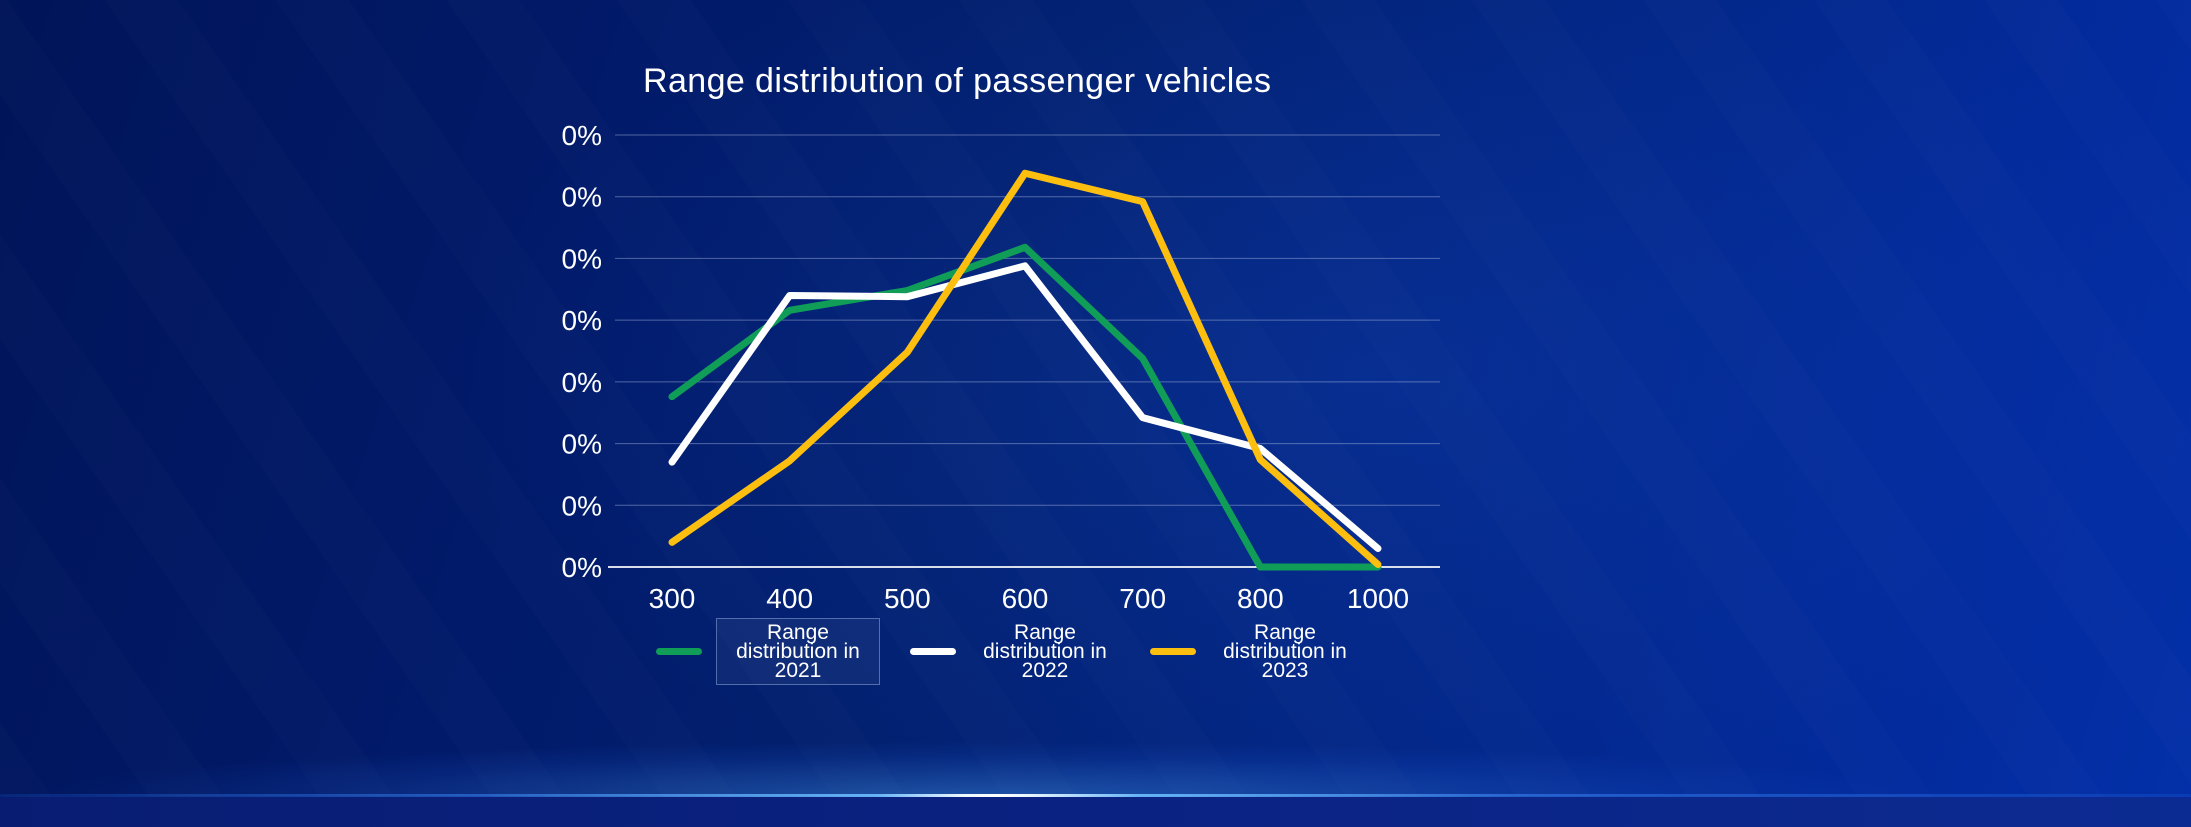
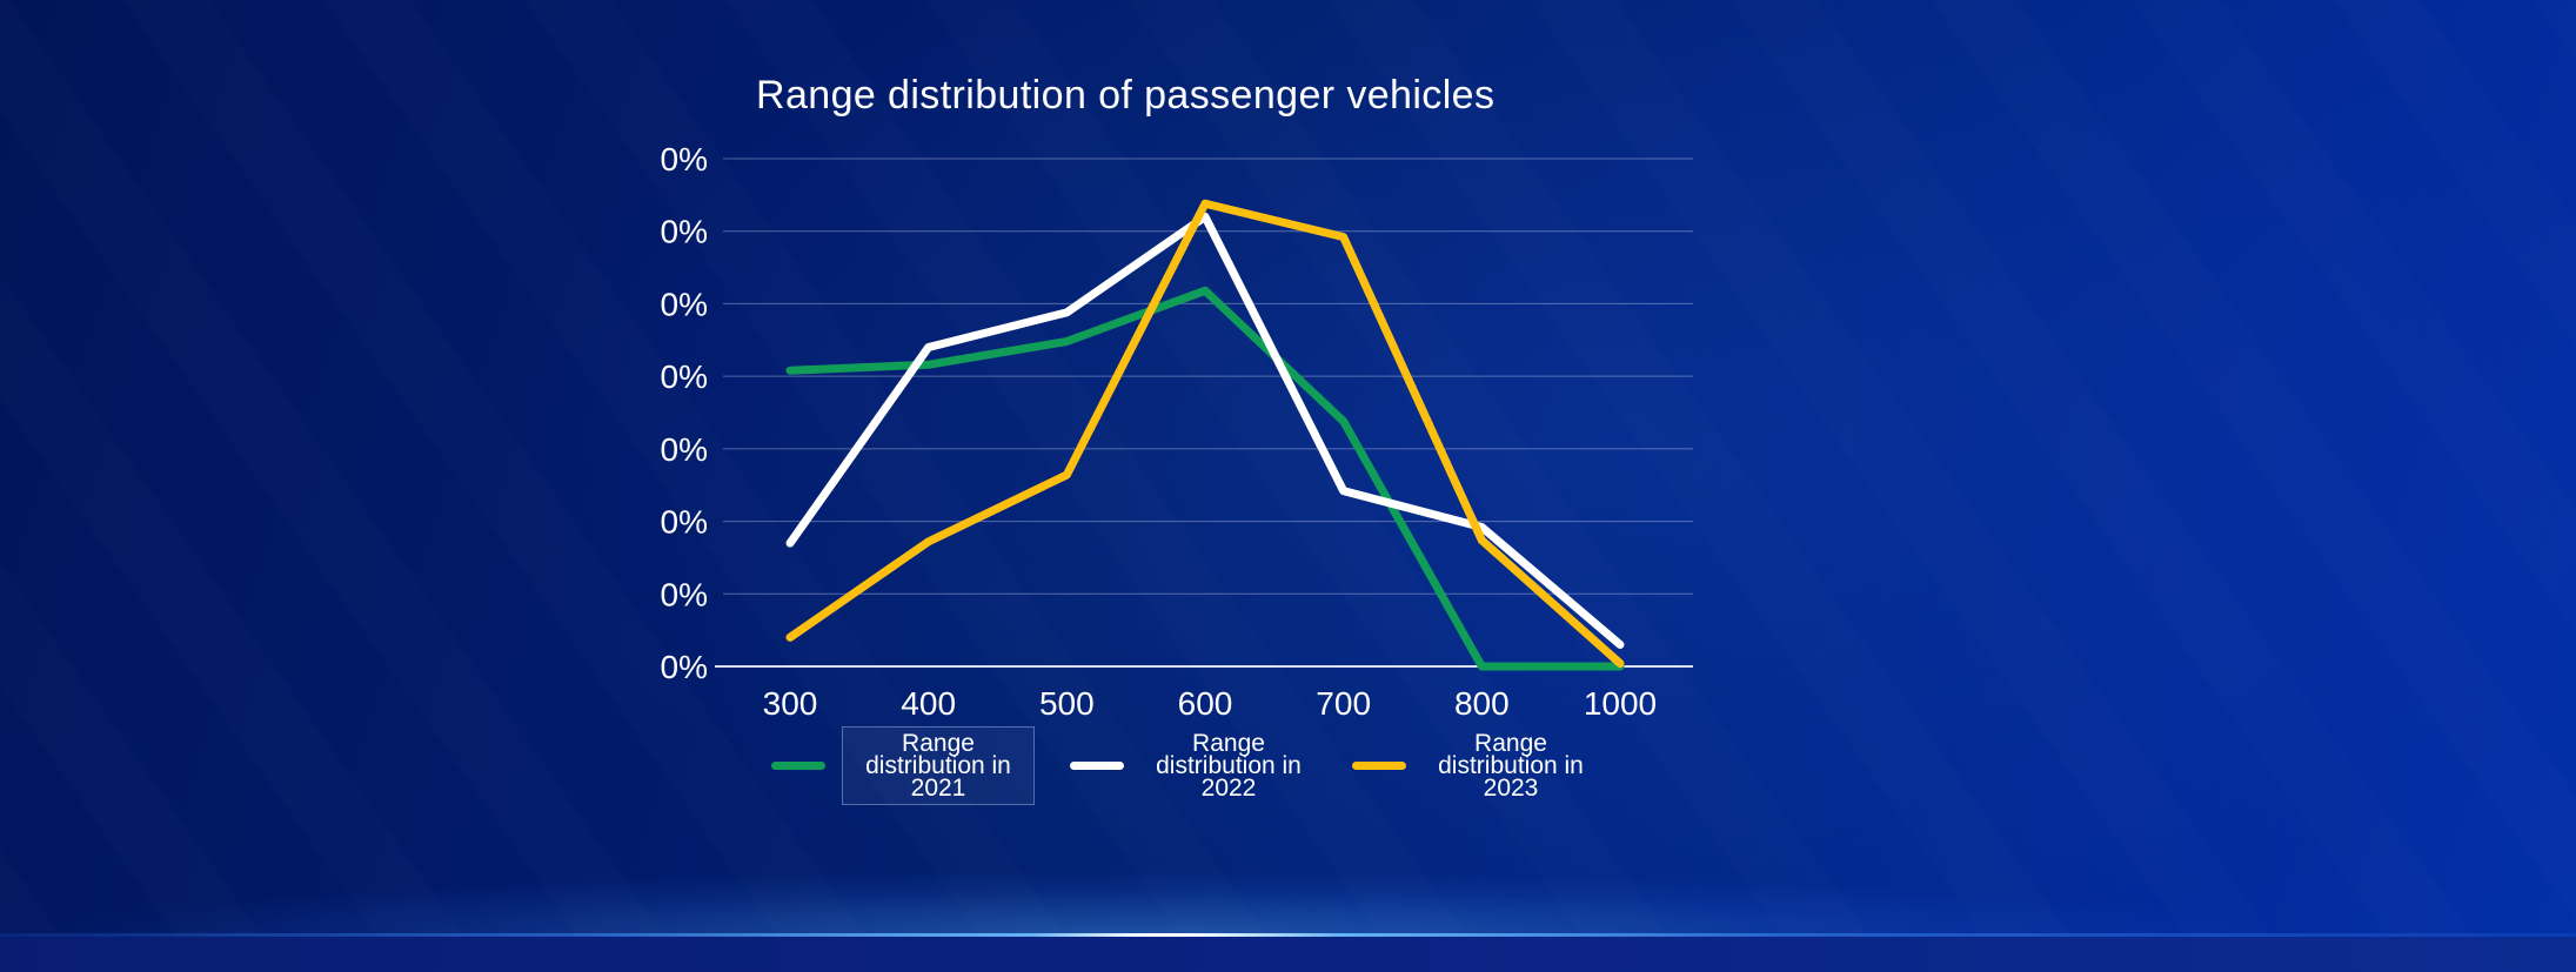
Range distribution in 2021/300: 13.8% -> 20.4%
Range distribution in 2022/500: 21.9% -> 24.4%
Range distribution in 2023/500: 17.4% -> 13.2%
Range distribution in 2022/600: 24.4% -> 31.0%
